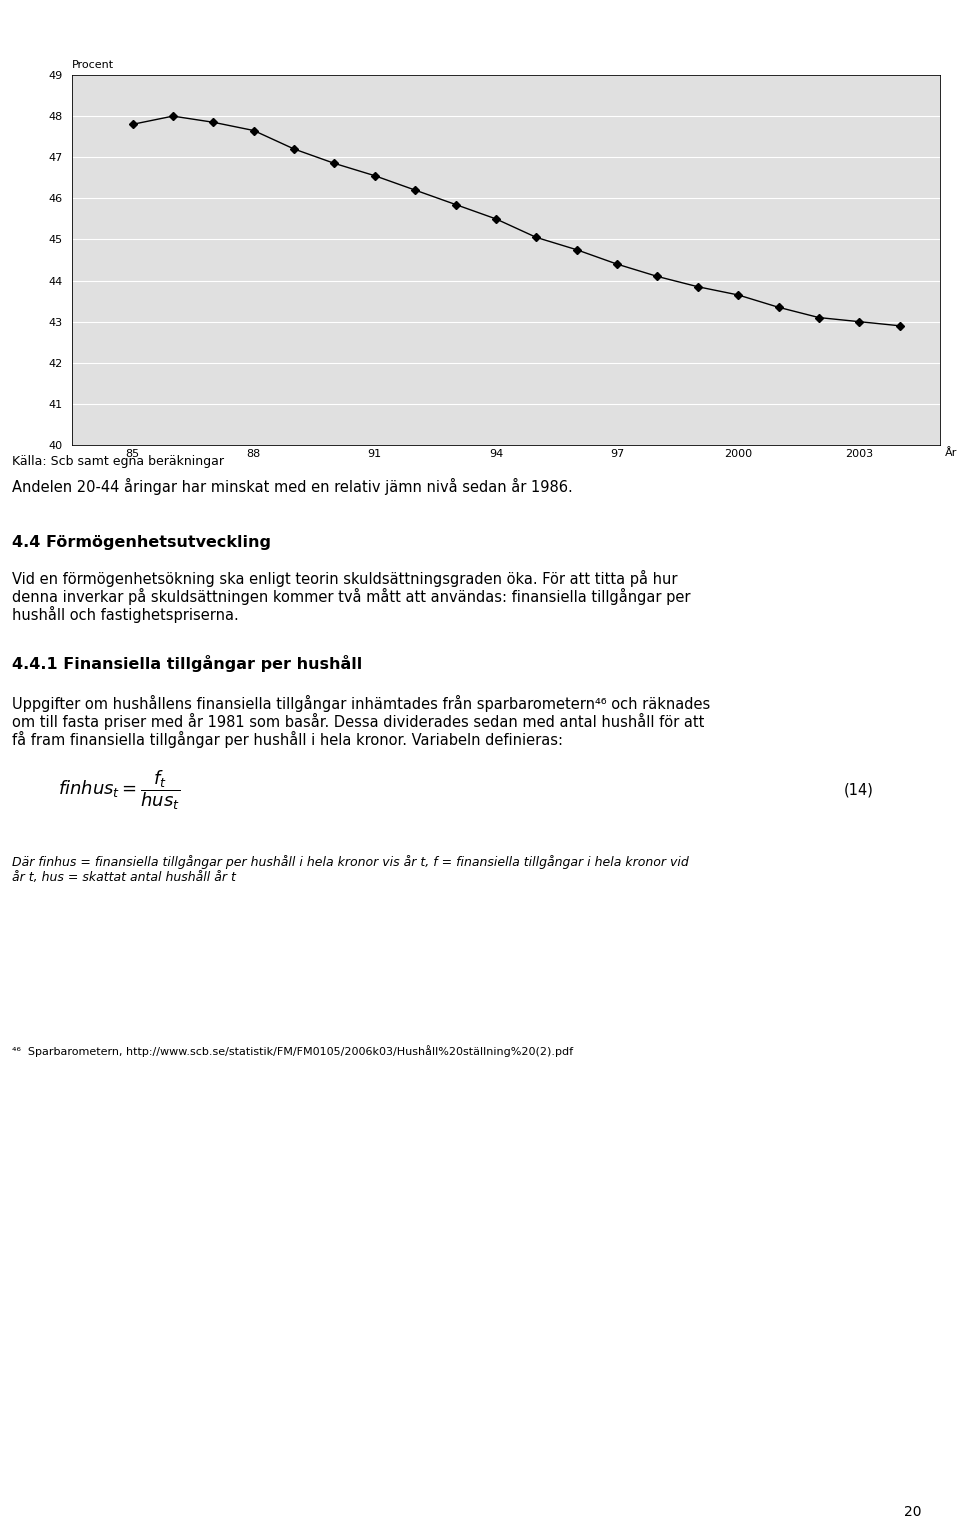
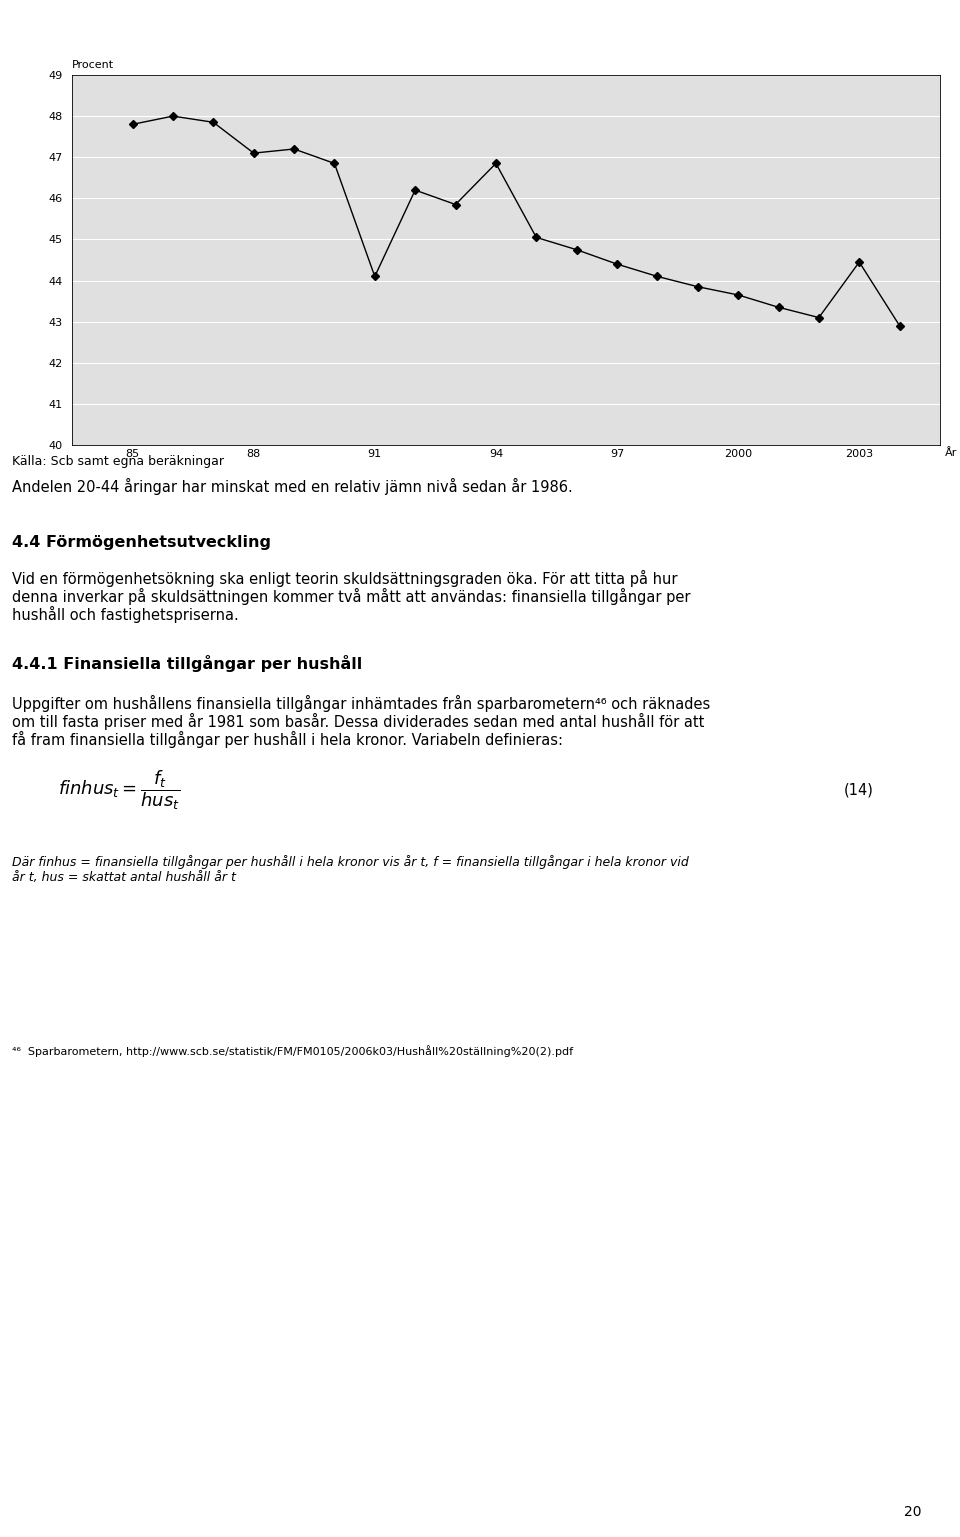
88: 47.65 -> 47.10
91: 46.55 -> 44.10
94: 45.50 -> 46.85
2003: 43.00 -> 44.45
